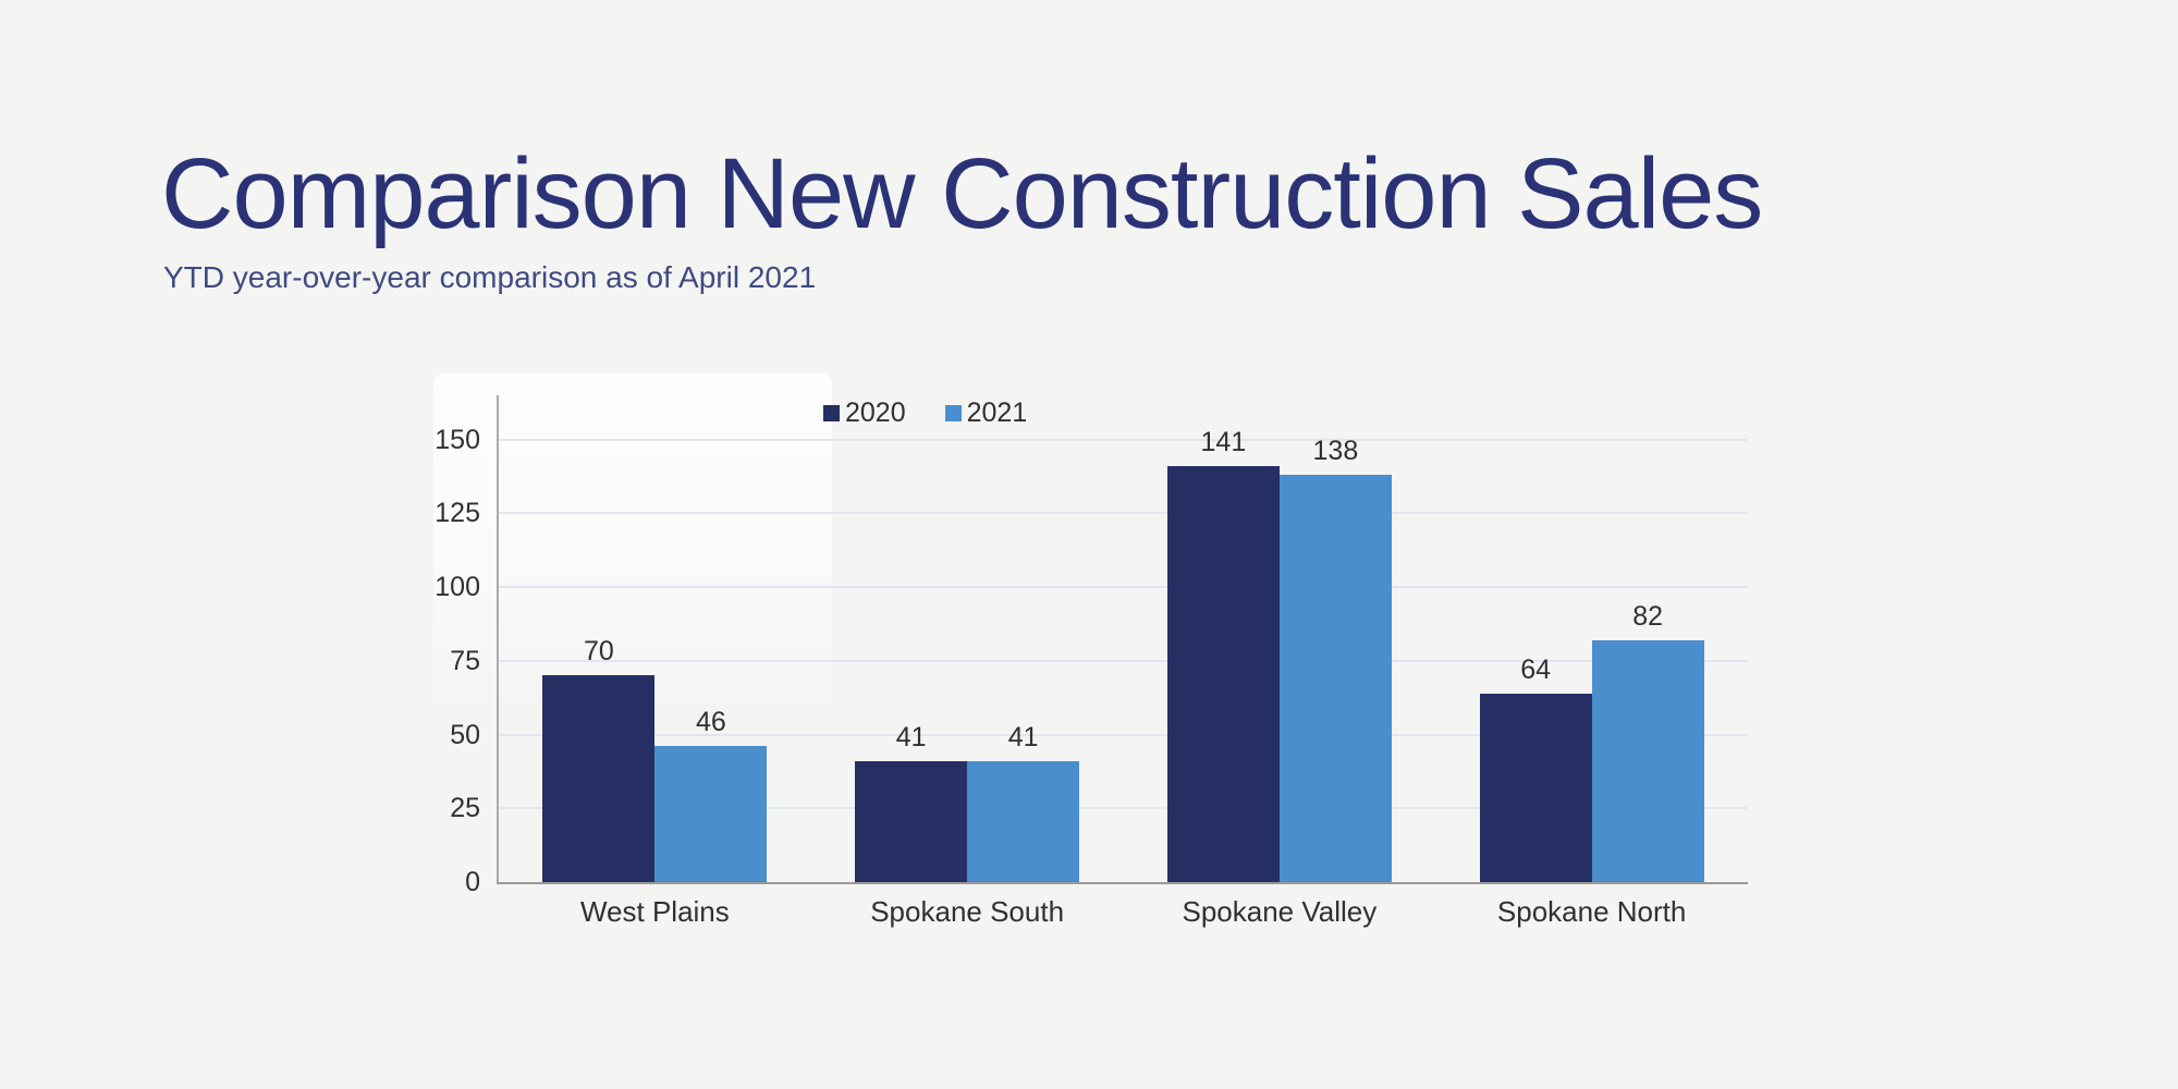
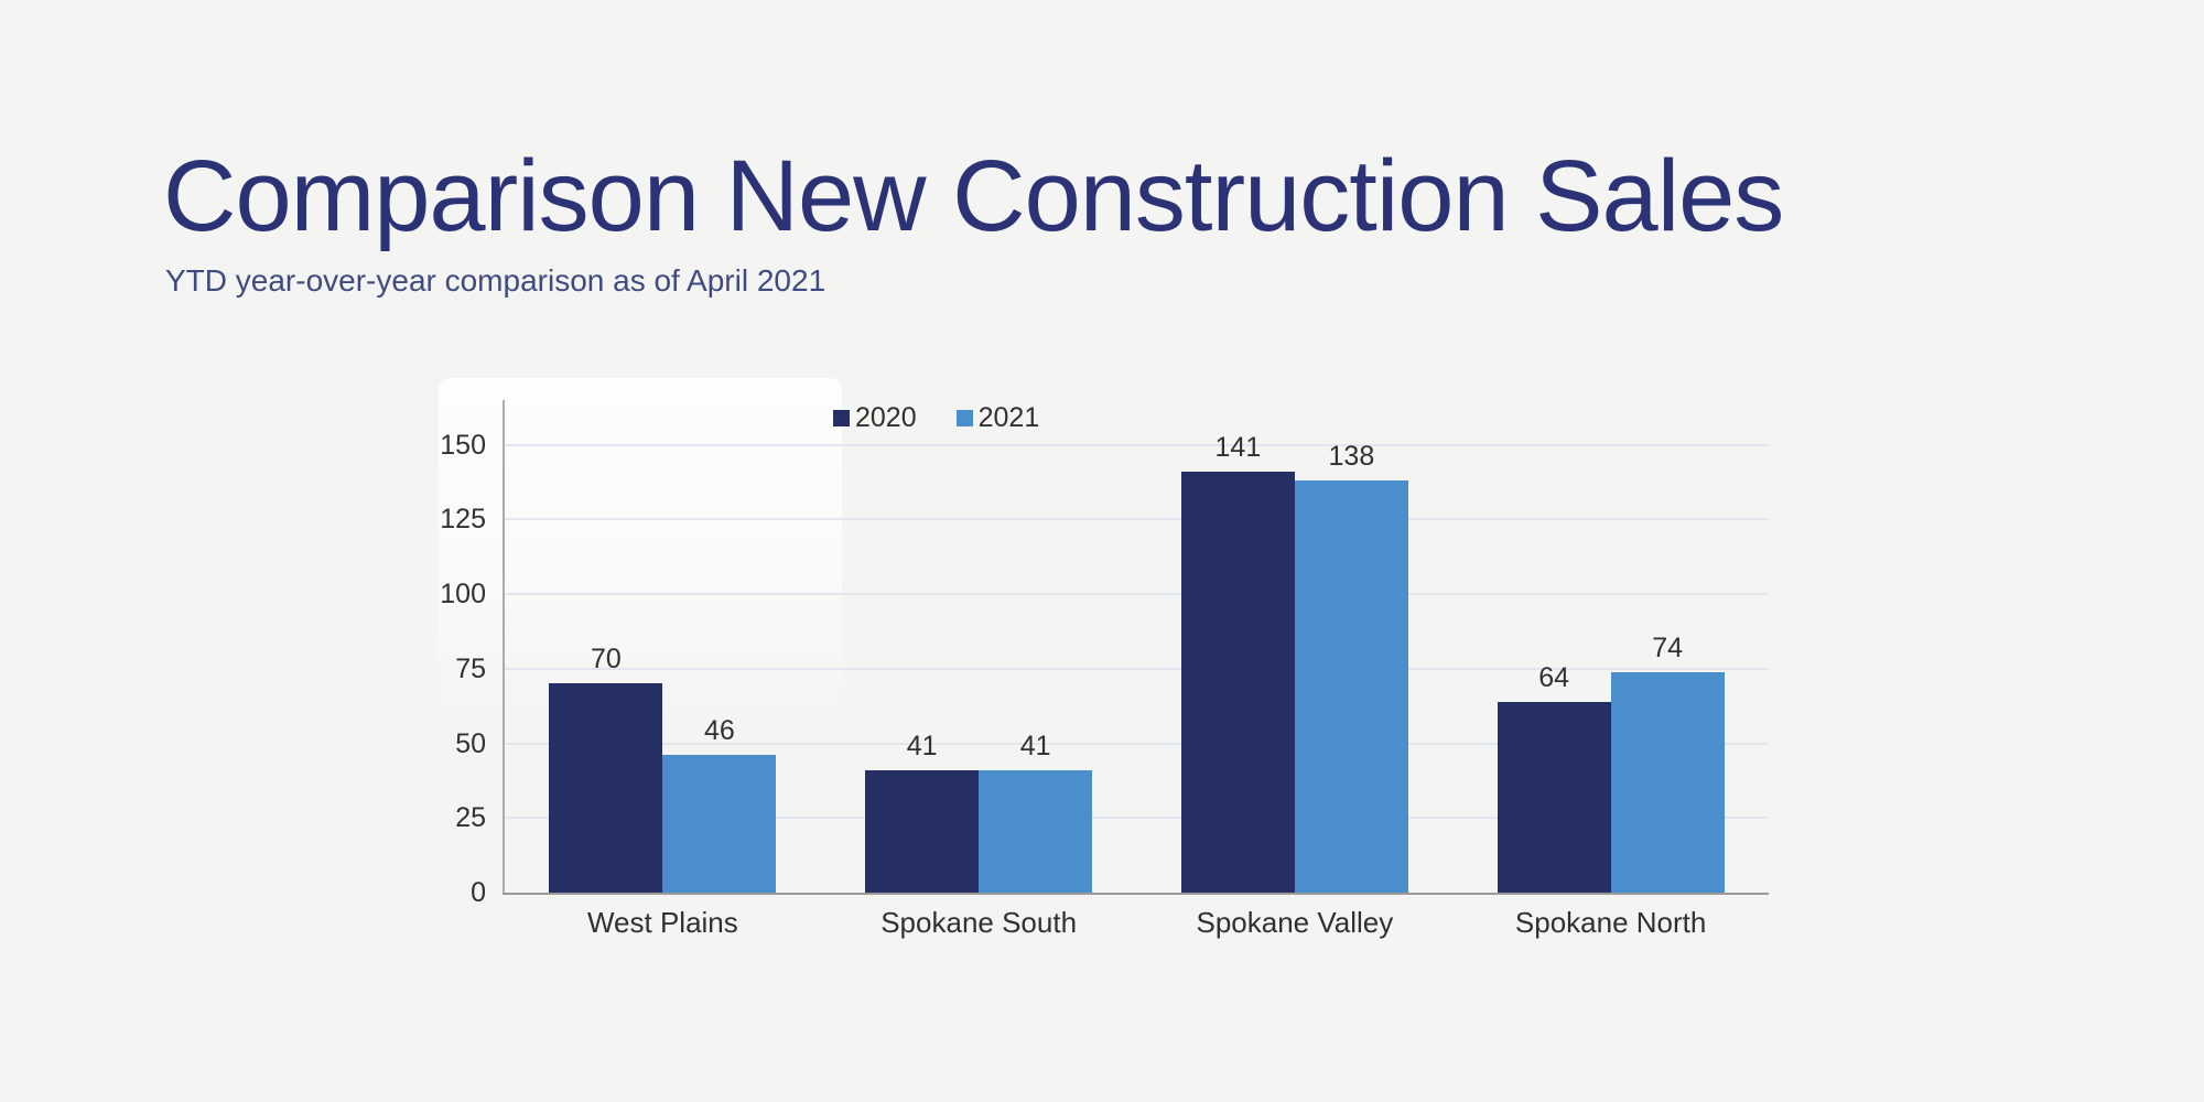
2021/Spokane North: 82 -> 74
